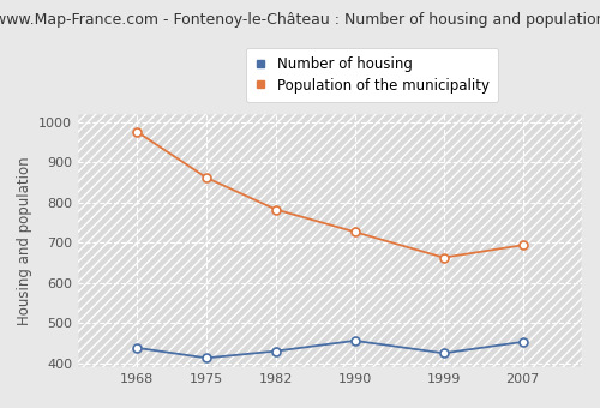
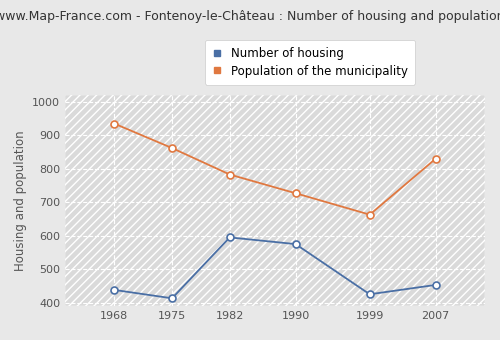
Population of the municipality/1968: 976 -> 935
Number of housing/1982: 430 -> 595
Number of housing/1990: 456 -> 575
Population of the municipality/2007: 694 -> 830
